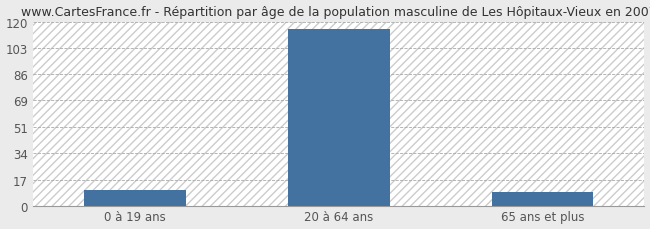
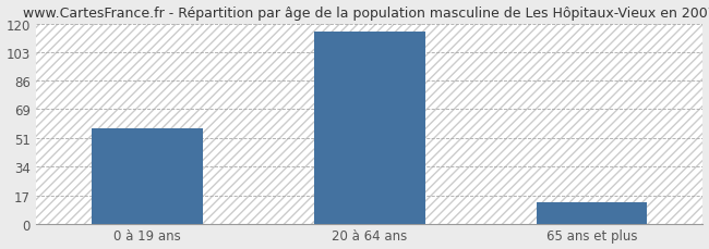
0 à 19 ans: 10 -> 57
65 ans et plus: 9 -> 13
